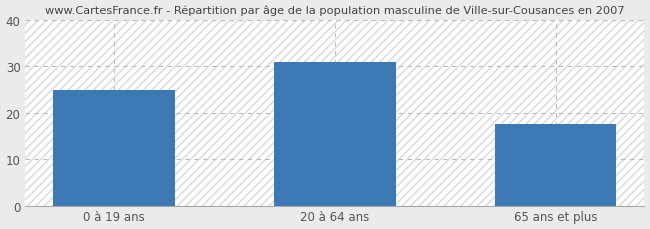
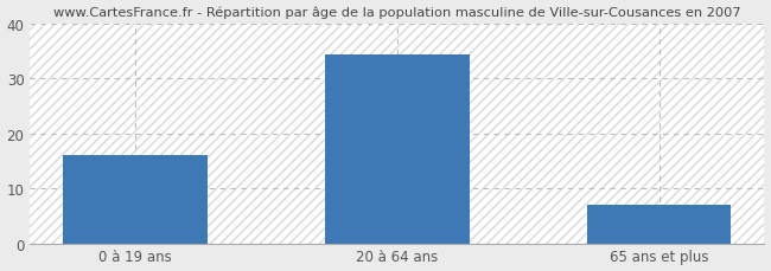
0 à 19 ans: 25.0 -> 16.0
20 à 64 ans: 31.0 -> 34.5
65 ans et plus: 17.5 -> 7.0
